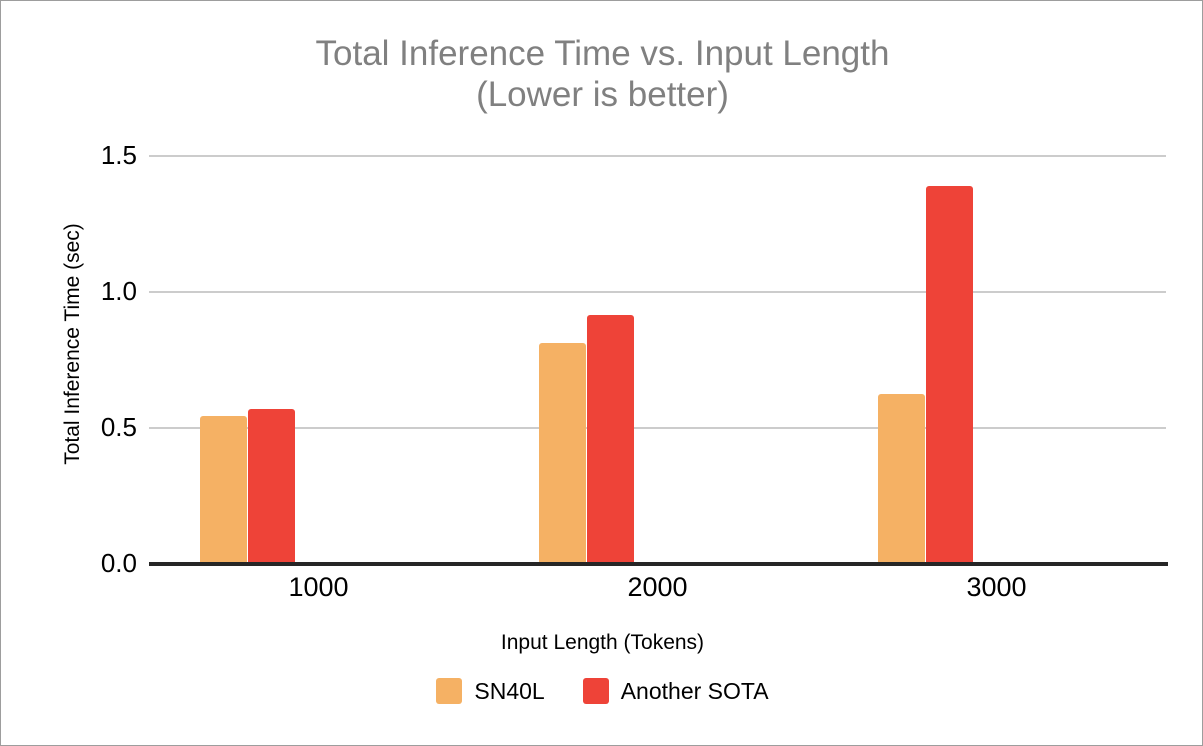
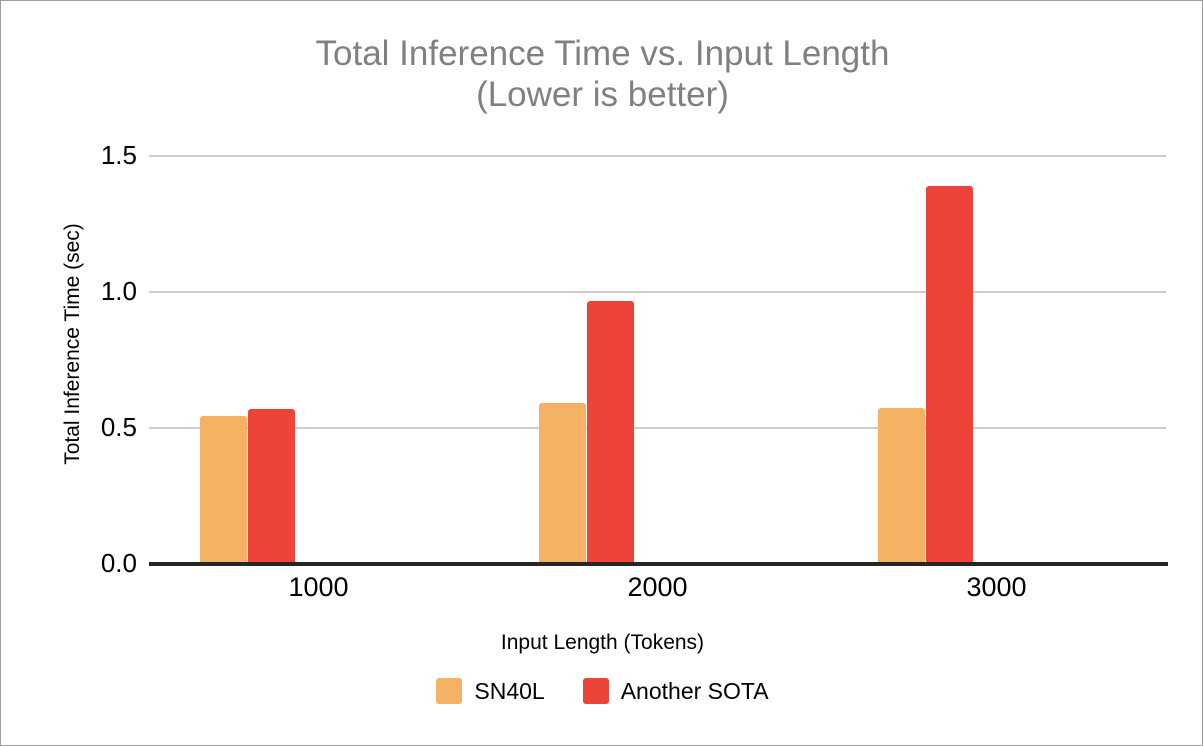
SN40L/2000: 0.81 -> 0.59
Another SOTA/2000: 0.91 -> 0.96
SN40L/3000: 0.62 -> 0.57
